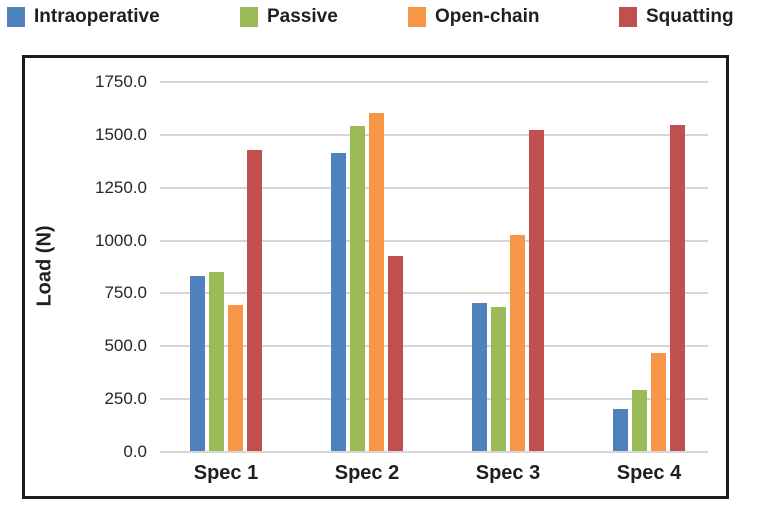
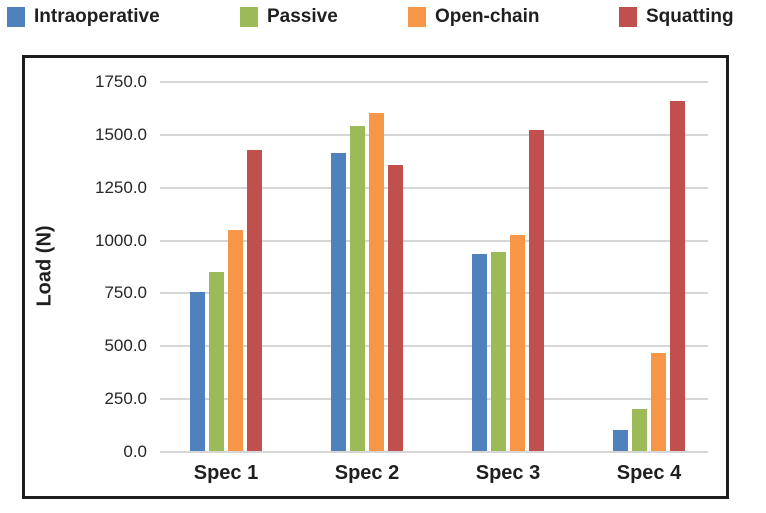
Intraoperative/Spec 1: 830 -> 750
Open-chain/Spec 1: 690 -> 1040
Squatting/Spec 2: 920 -> 1360
Intraoperative/Spec 3: 700 -> 930
Passive/Spec 3: 680 -> 940
Intraoperative/Spec 4: 200 -> 100
Passive/Spec 4: 290 -> 200
Squatting/Spec 4: 1540 -> 1660
